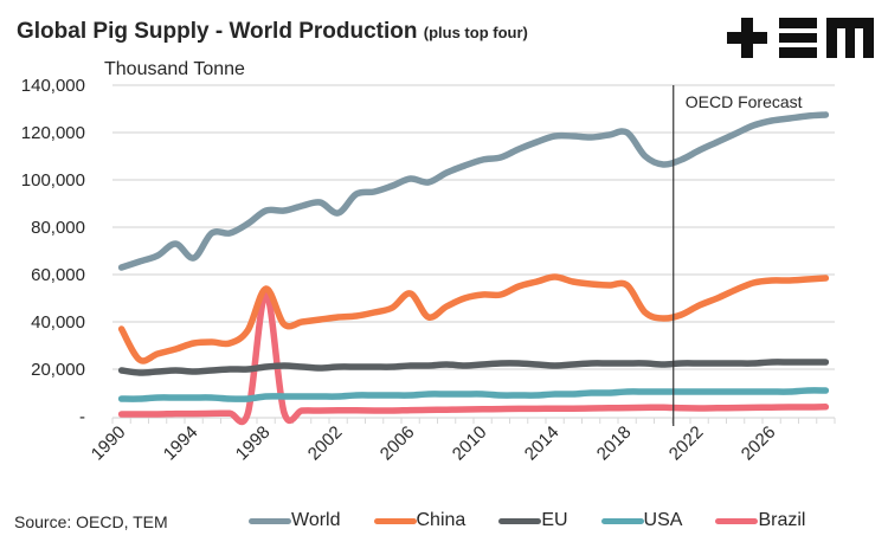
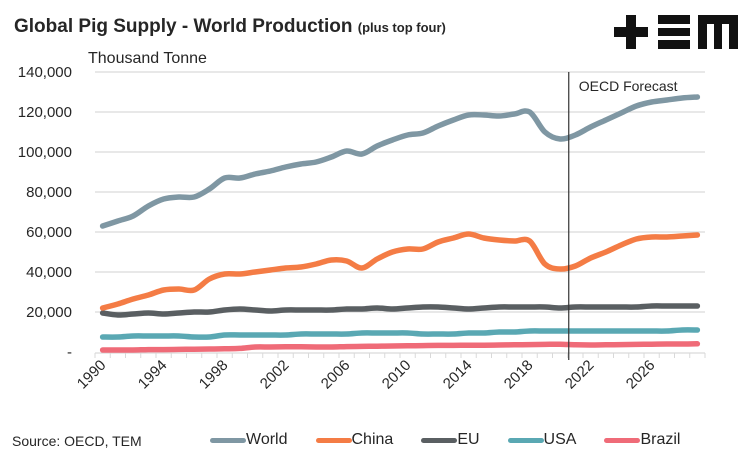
China/1990: 37000 -> 22000
World/1994: 67000 -> 76000
China/1998: 54000 -> 39000
Brazil/1998: 52000 -> 2000
World/2002: 86000 -> 92000
China/2006: 52000 -> 46000
